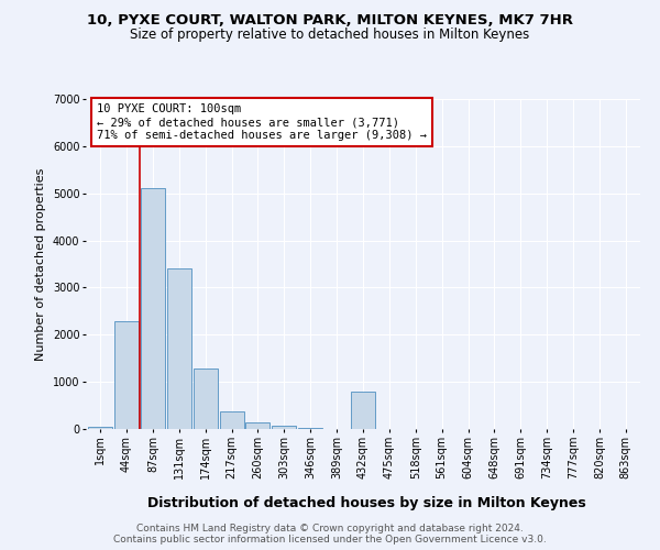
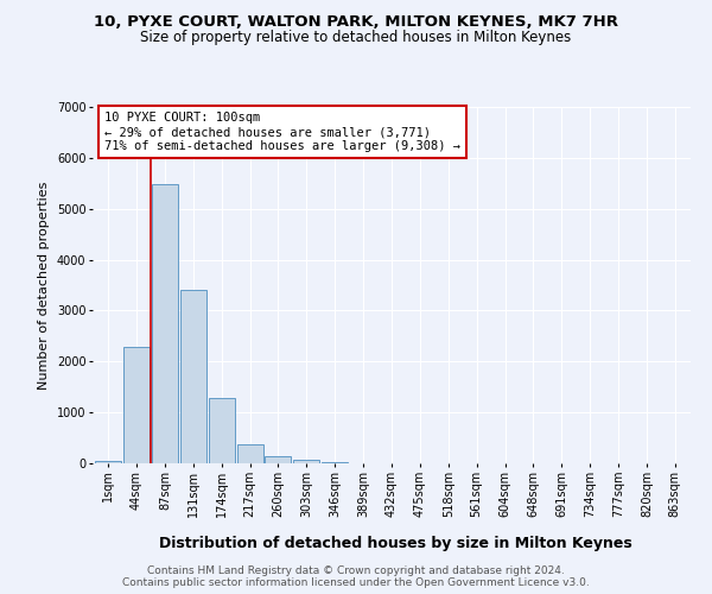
87sqm: 5100 -> 5480
432sqm: 800 -> 0
